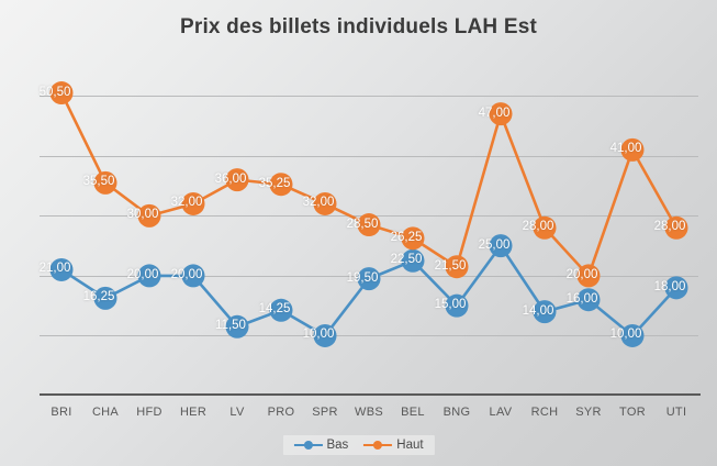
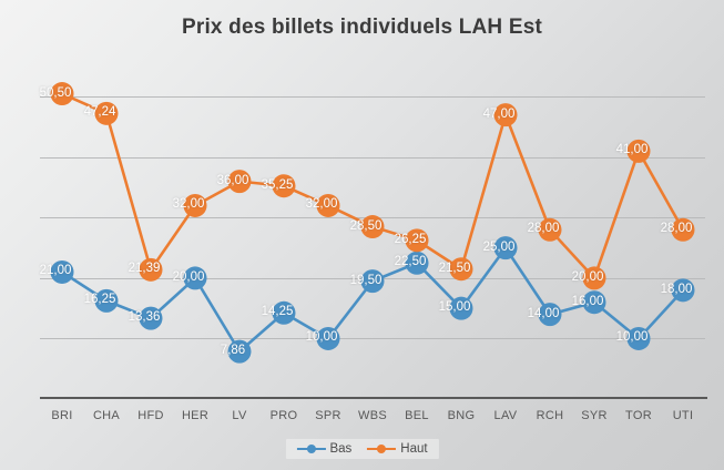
Haut/CHA: 35,50 -> 47,24
Bas/HFD: 20,00 -> 13,36
Haut/HFD: 30,00 -> 21,39
Bas/LV: 11,50 -> 7,86
